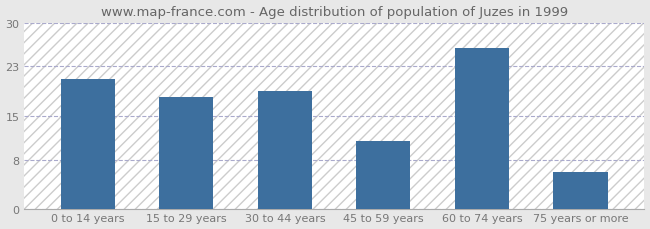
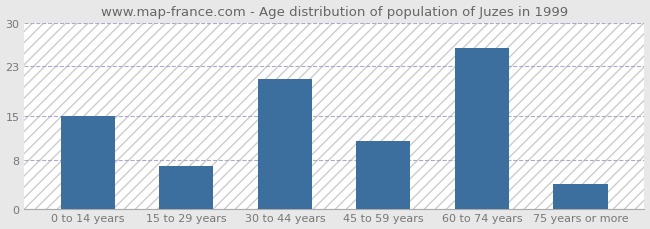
0 to 14 years: 21 -> 15
15 to 29 years: 18 -> 7
30 to 44 years: 19 -> 21
75 years or more: 6 -> 4
